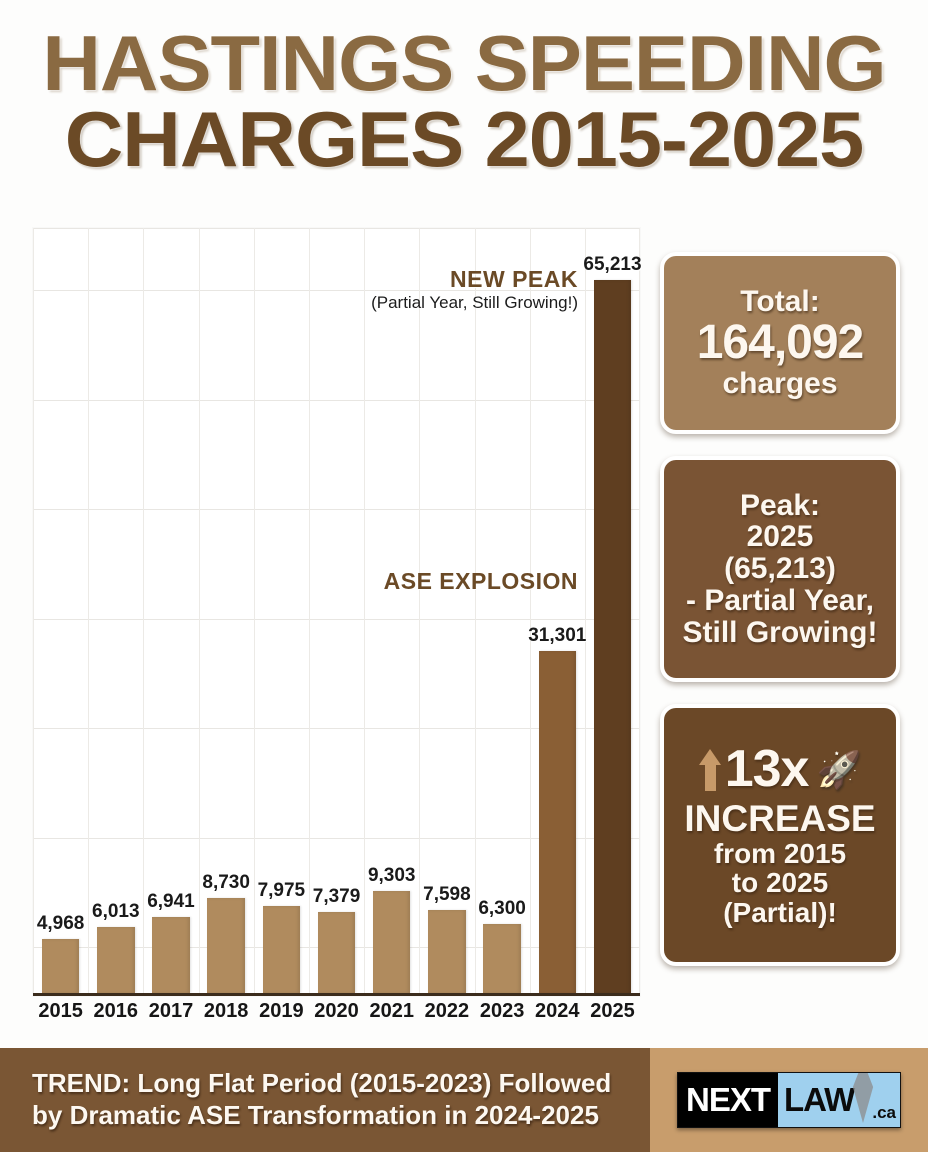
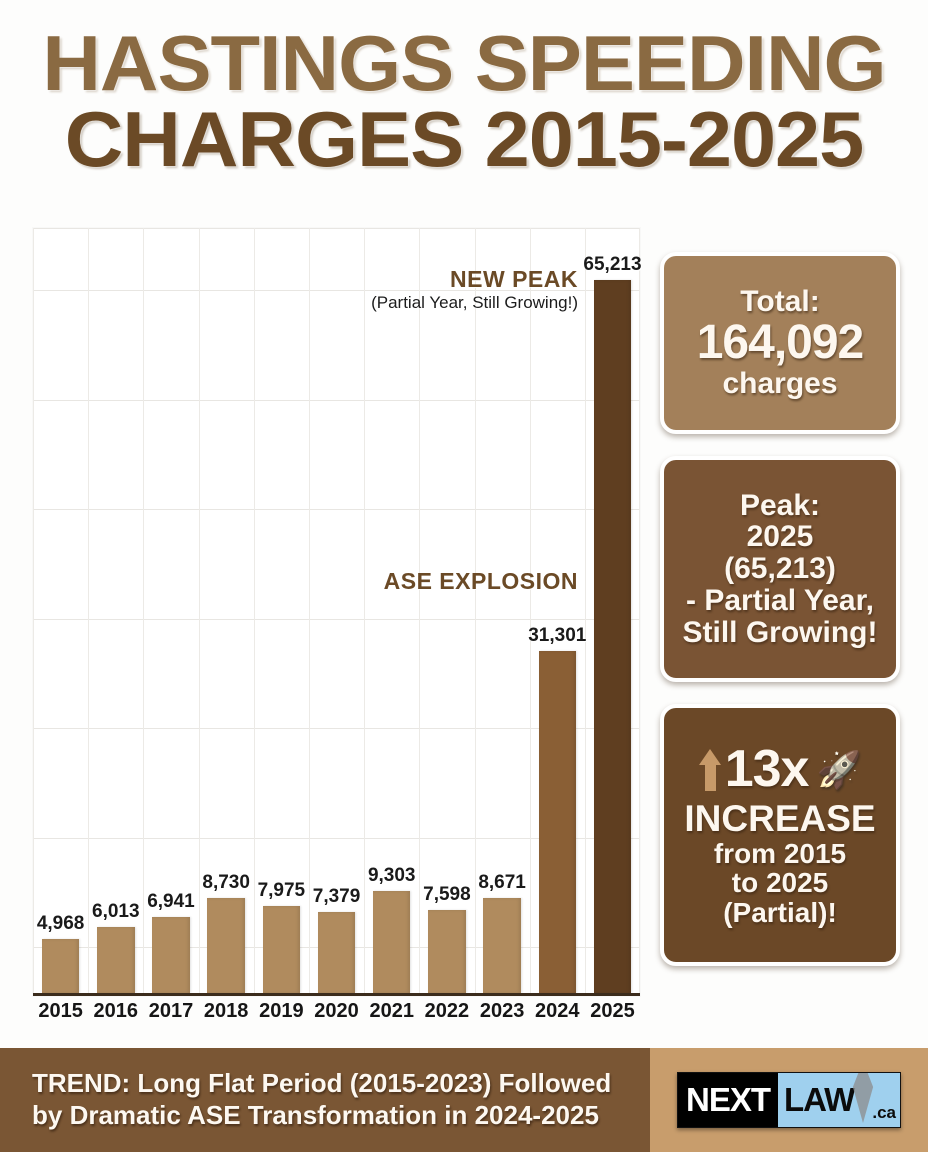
2023: 6,300 -> 8,671
